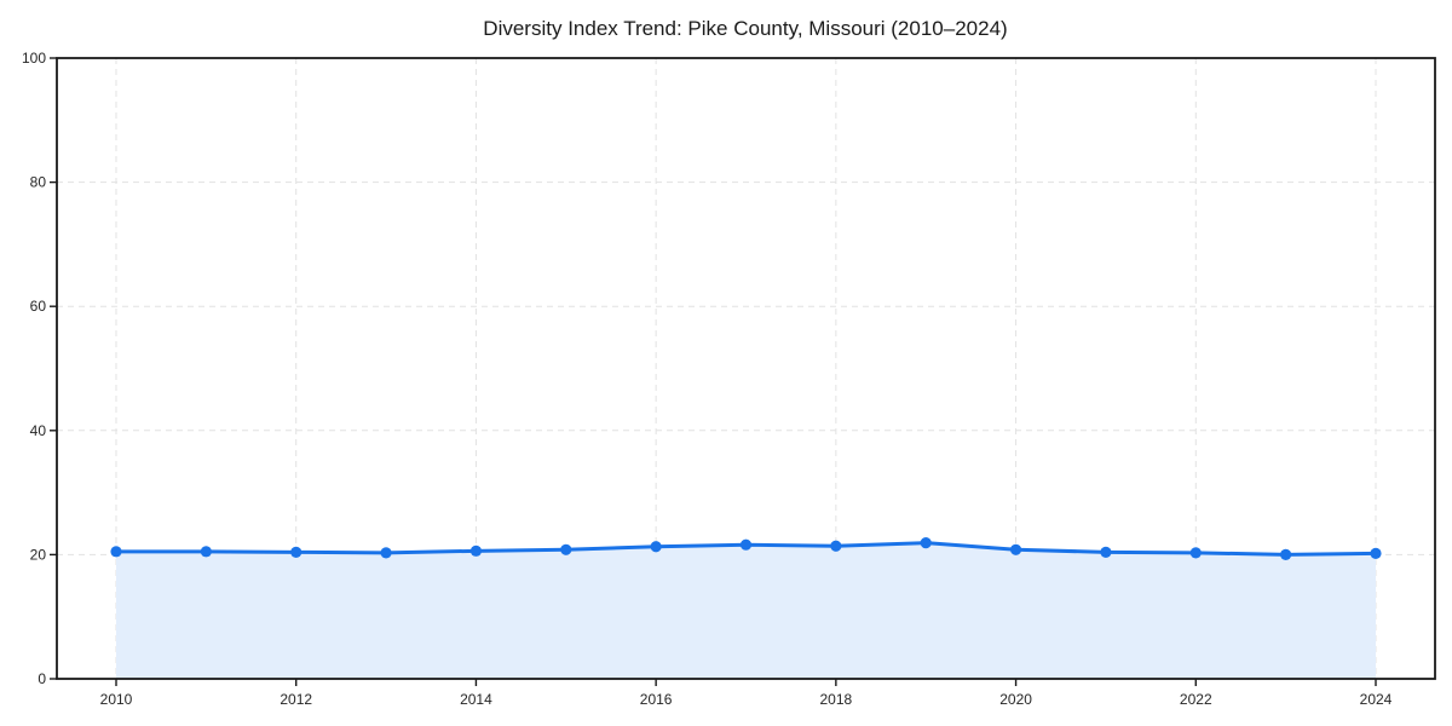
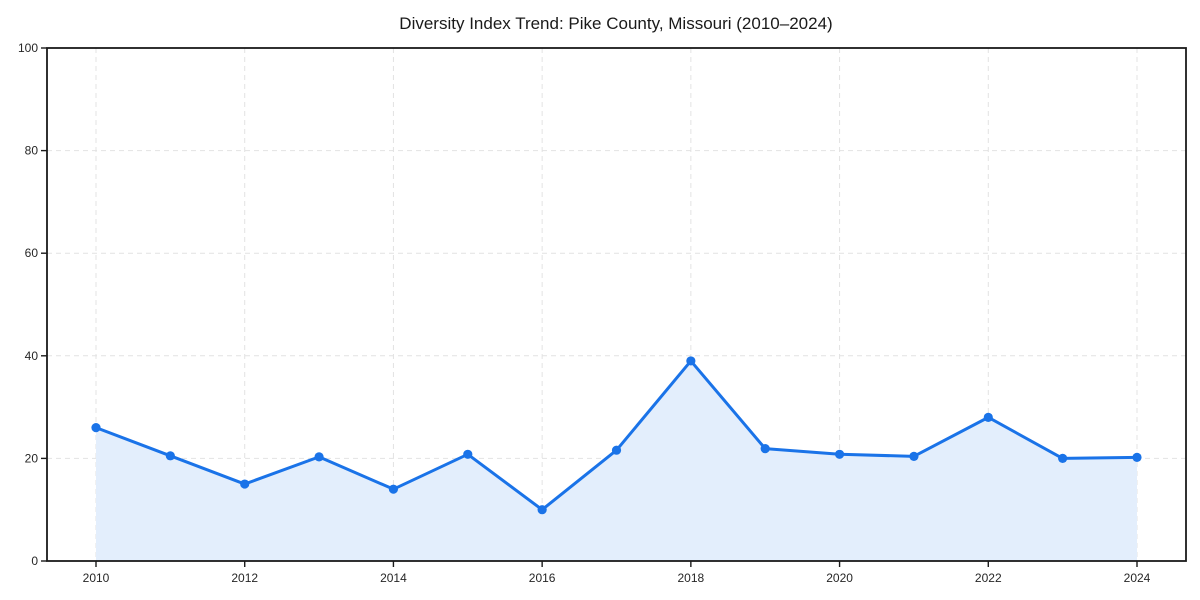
2010: 20 -> 26
2012: 20 -> 15
2014: 21 -> 14
2016: 21 -> 10
2018: 21 -> 39
2022: 20 -> 28
